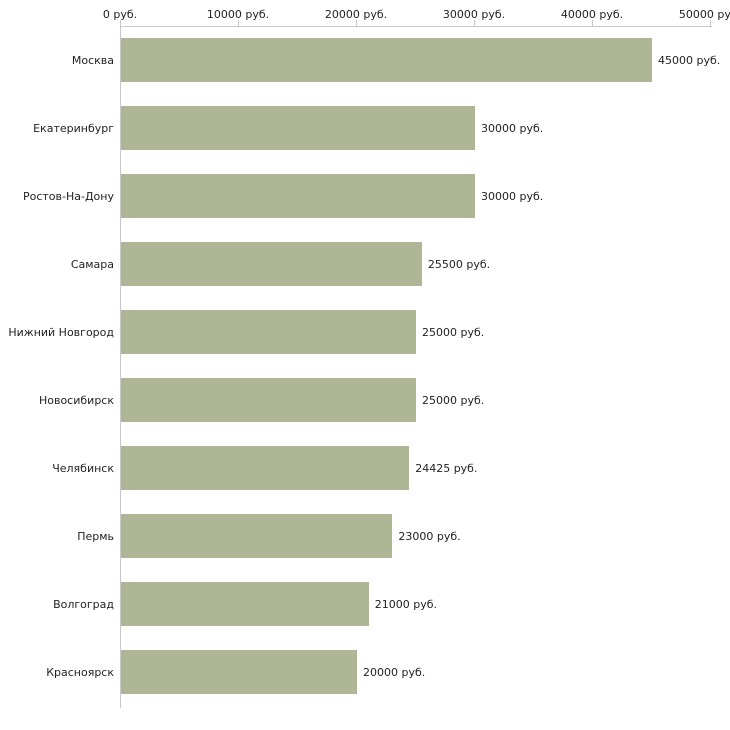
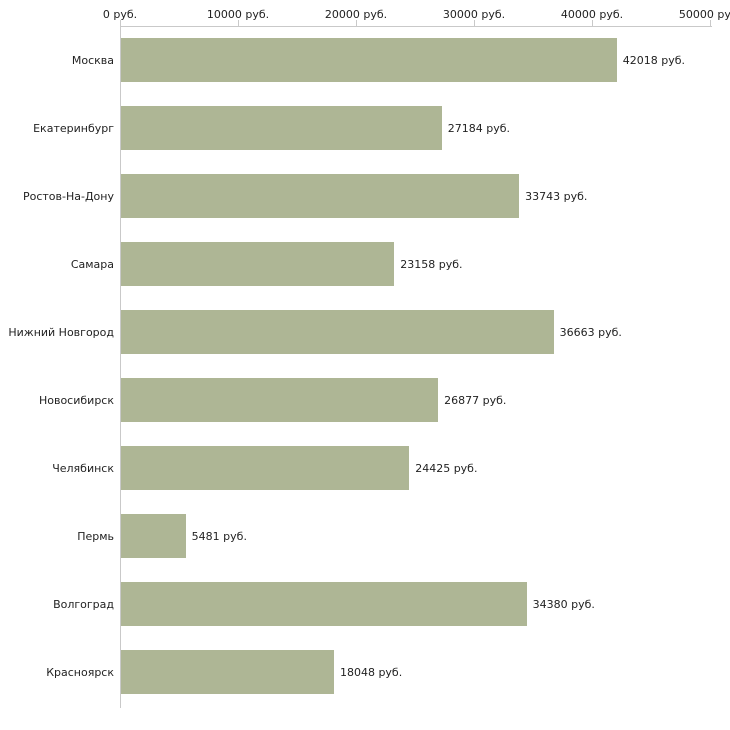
Москва: 45000 -> 42018
Екатеринбург: 30000 -> 27184
Ростов-На-Дону: 30000 -> 33743
Самара: 25500 -> 23158
Нижний Новгород: 25000 -> 36663
Новосибирск: 25000 -> 26877
Пермь: 23000 -> 5481
Волгоград: 21000 -> 34380
Красноярск: 20000 -> 18048
